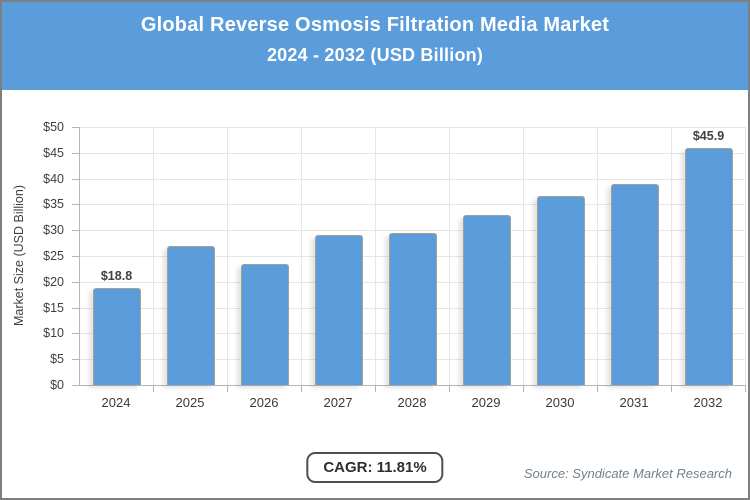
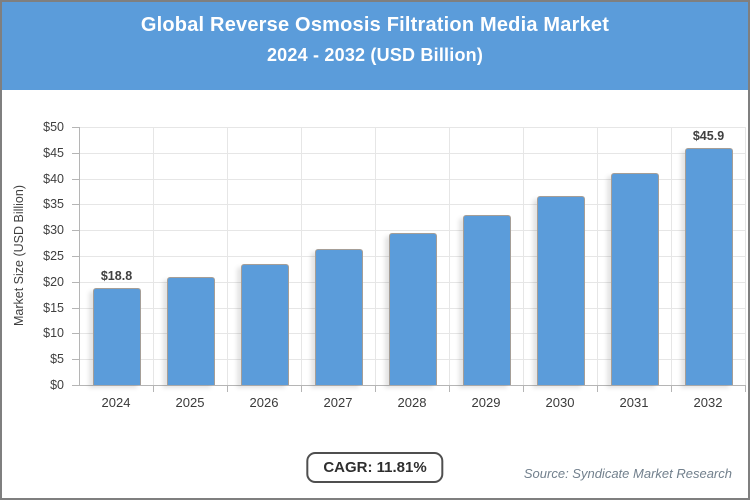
2025: $27 -> $21
2027: $29 -> $26
2031: $39 -> $41
